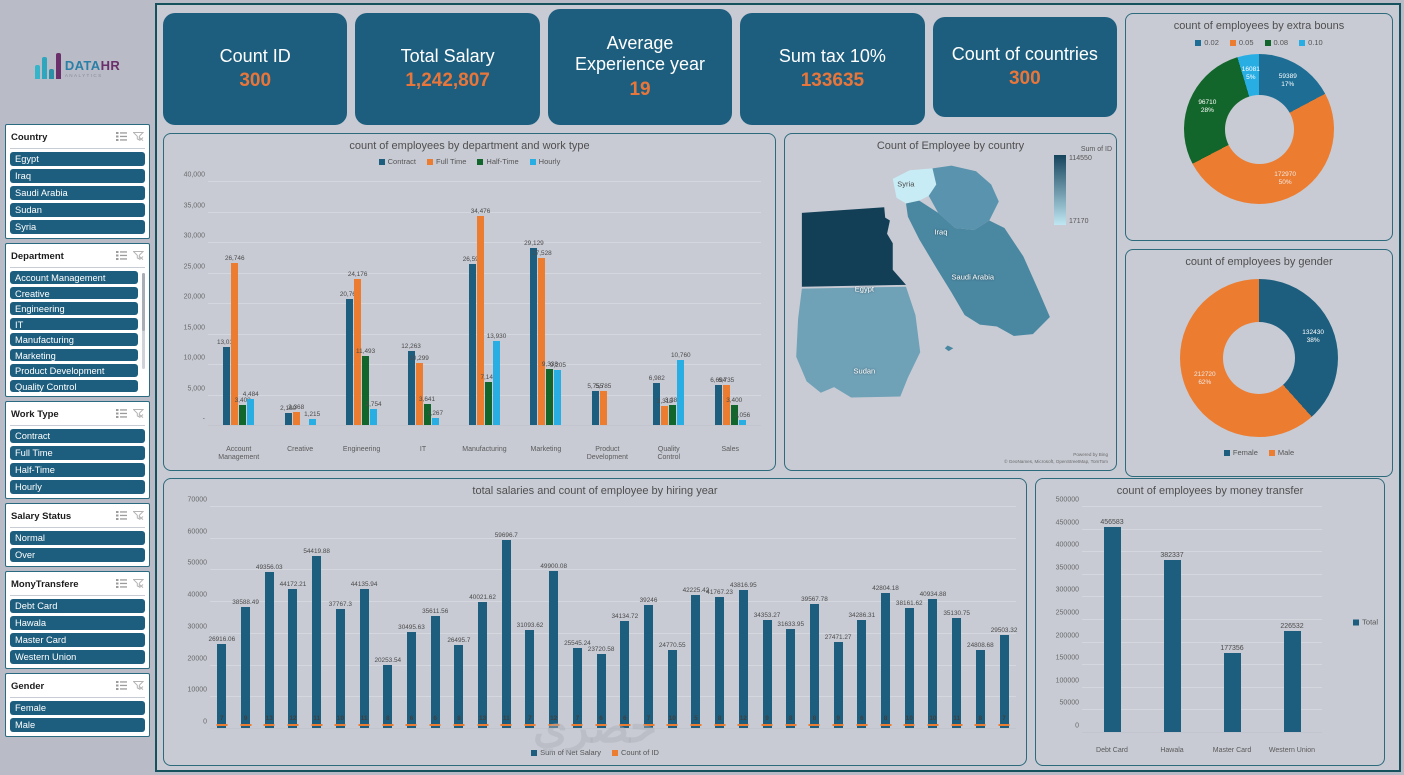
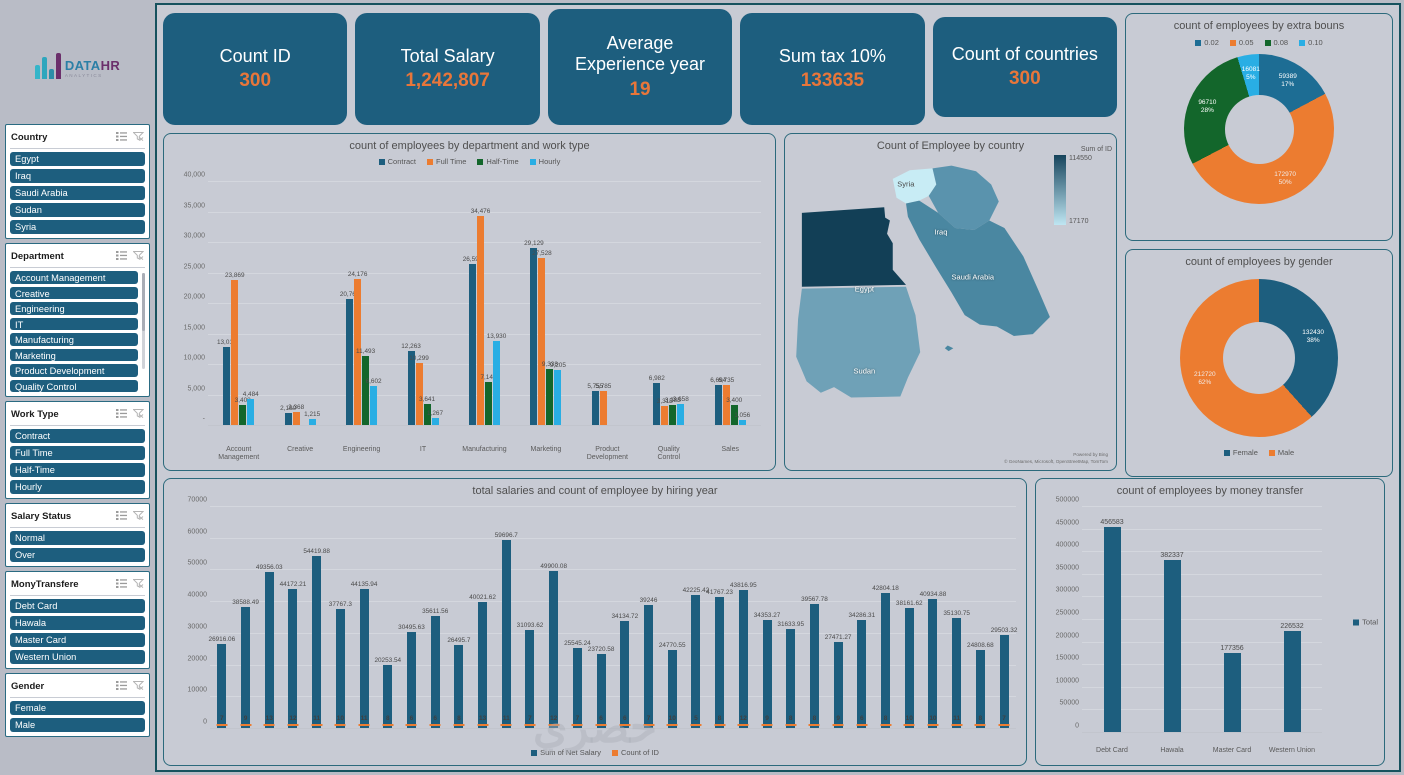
count of employees by department and work type/Full Time/Account Management: 26,746 -> 23,869
count of employees by department and work type/Hourly/Engineering: 2,754 -> 6,602
count of employees by department and work type/Hourly/Quality Control: 10,760 -> 3,658
